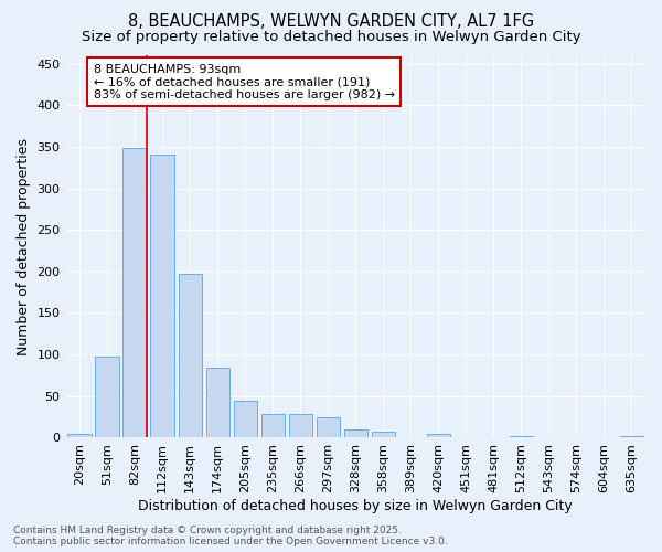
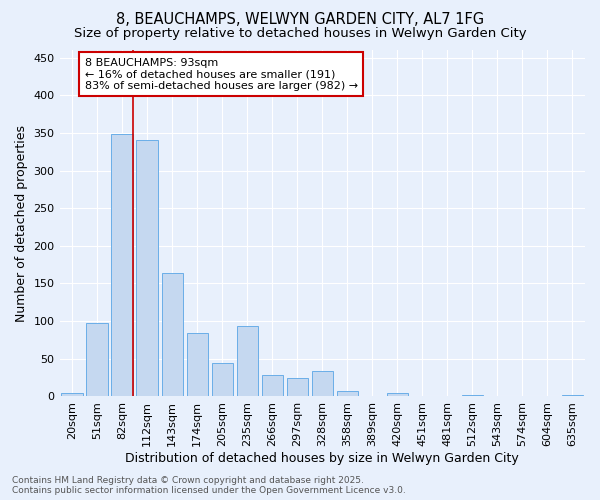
143sqm: 197 -> 164
235sqm: 28 -> 94
328sqm: 10 -> 34
